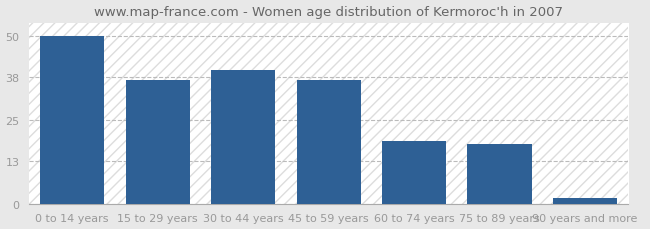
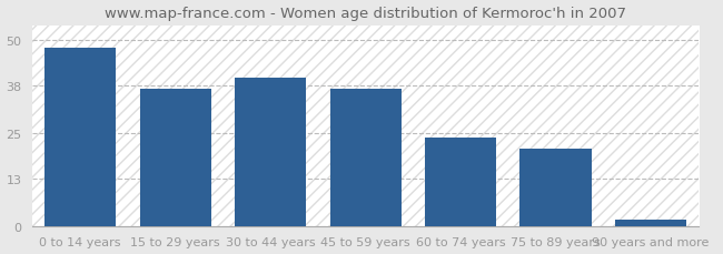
0 to 14 years: 50 -> 48
60 to 74 years: 19 -> 24
75 to 89 years: 18 -> 21
